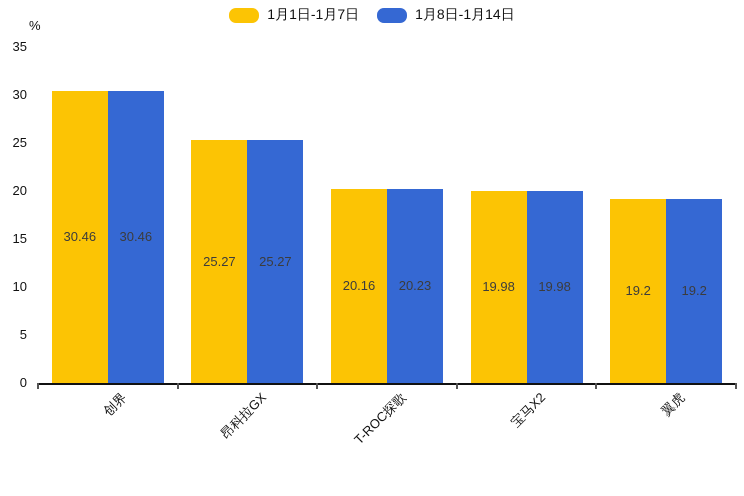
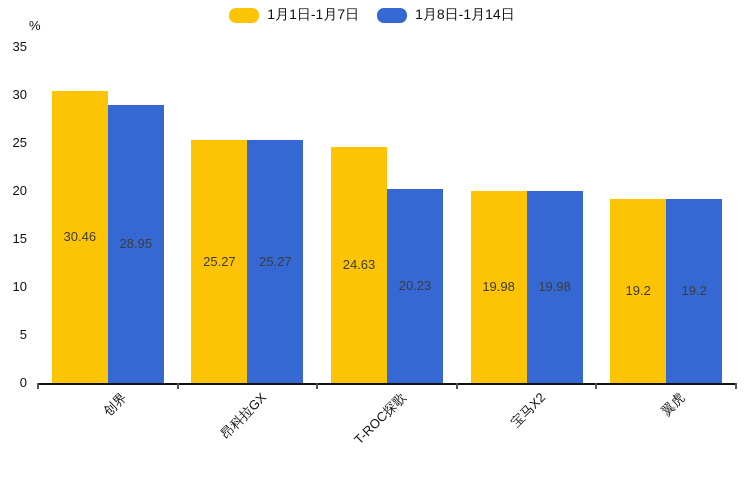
1月8日-1月14日/创界: 30.46 -> 28.95
1月1日-1月7日/T-ROC探歌: 20.16 -> 24.63
